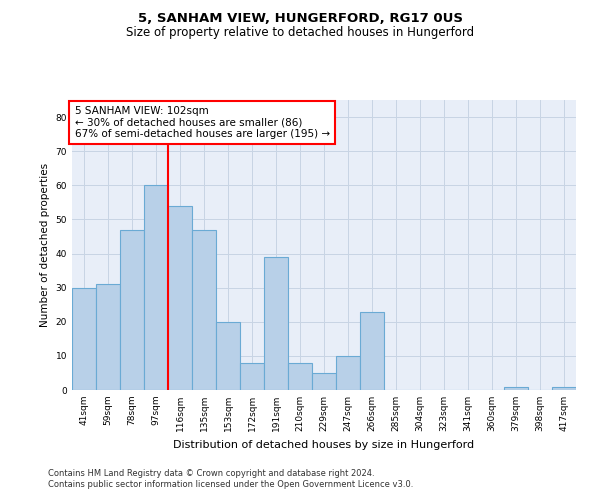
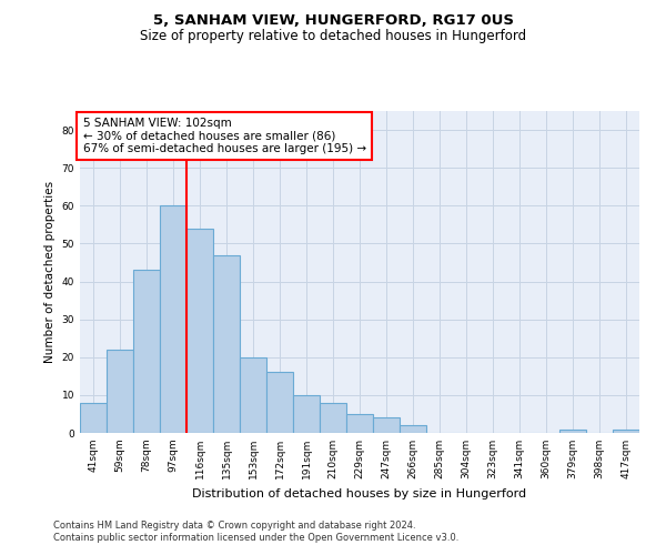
41sqm: 30 -> 8
59sqm: 31 -> 22
78sqm: 47 -> 43
172sqm: 8 -> 16
191sqm: 39 -> 10
247sqm: 10 -> 4
266sqm: 23 -> 2
